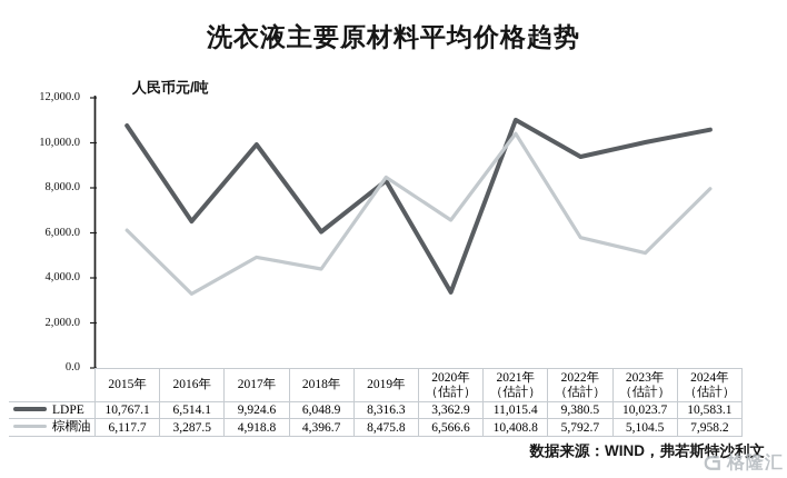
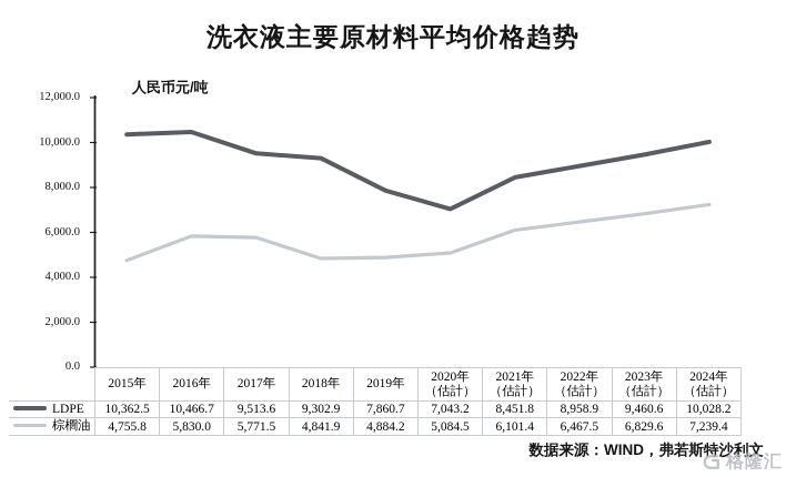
LDPE/2015年: 10,767.1 -> 10,362.5
棕櫚油/2015年: 6,117.7 -> 4,755.8
LDPE/2016年: 6,514.1 -> 10,466.7
棕櫚油/2016年: 3,287.5 -> 5,830.0
LDPE/2017年: 9,924.6 -> 9,513.6
棕櫚油/2017年: 4,918.8 -> 5,771.5
LDPE/2018年: 6,048.9 -> 9,302.9
棕櫚油/2018年: 4,396.7 -> 4,841.9
LDPE/2019年: 8,316.3 -> 7,860.7
棕櫚油/2019年: 8,475.8 -> 4,884.2
LDPE/2020年 （估計）: 3,362.9 -> 7,043.2
棕櫚油/2020年 （估計）: 6,566.6 -> 5,084.5
LDPE/2021年 （估計）: 11,015.4 -> 8,451.8
棕櫚油/2021年 （估計）: 10,408.8 -> 6,101.4
LDPE/2022年 （估計）: 9,380.5 -> 8,958.9
棕櫚油/2022年 （估計）: 5,792.7 -> 6,467.5
LDPE/2023年 （估計）: 10,023.7 -> 9,460.6
棕櫚油/2023年 （估計）: 5,104.5 -> 6,829.6
LDPE/2024年 （估計）: 10,583.1 -> 10,028.2
棕櫚油/2024年 （估計）: 7,958.2 -> 7,239.4
